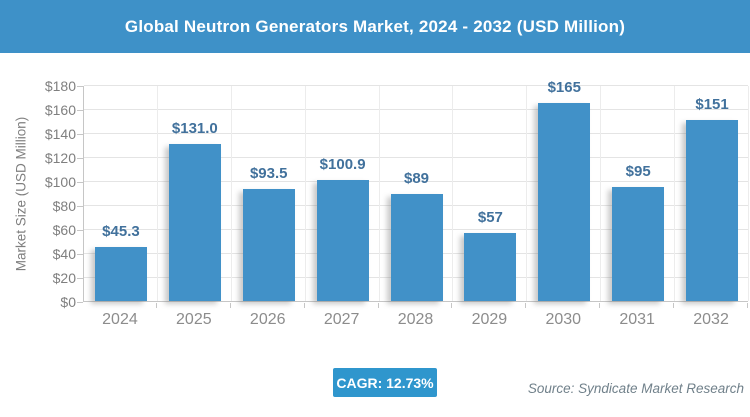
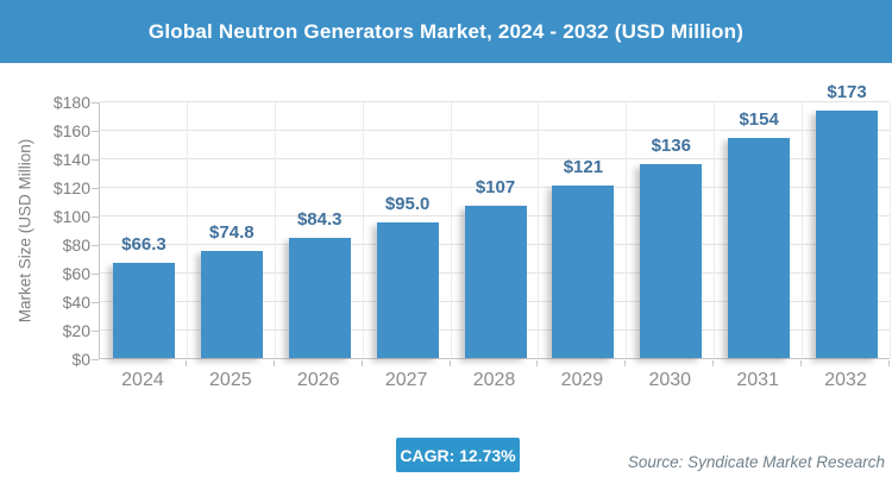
2024: $45.3 -> $66.3
2025: $131.0 -> $74.8
2026: $93.5 -> $84.3
2027: $100.9 -> $95.0
2028: $89 -> $107
2029: $57 -> $121
2030: $165 -> $136
2031: $95 -> $154
2032: $151 -> $173
